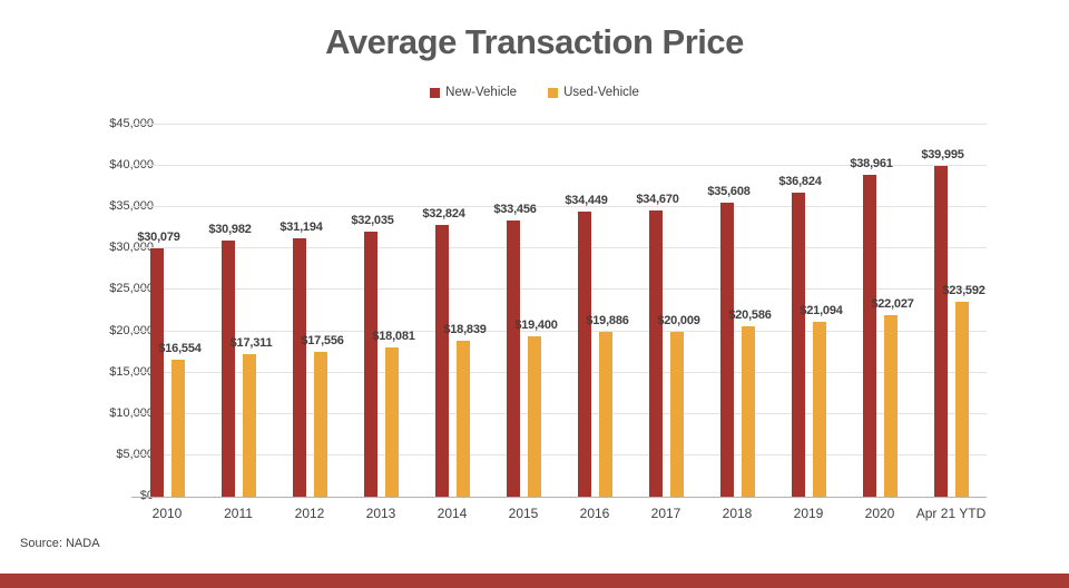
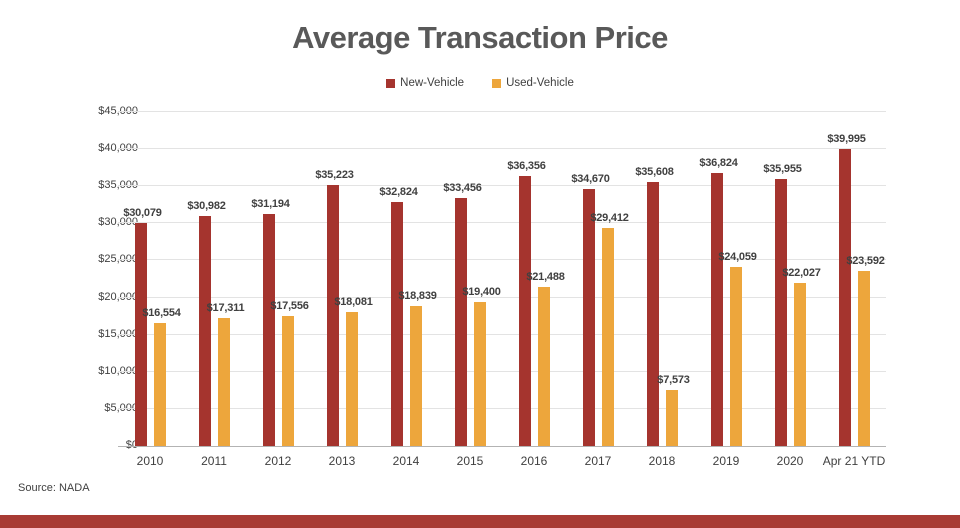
New-Vehicle/2013: $32,035 -> $35,223
New-Vehicle/2016: $34,449 -> $36,356
Used-Vehicle/2016: $19,886 -> $21,488
Used-Vehicle/2017: $20,009 -> $29,412
Used-Vehicle/2018: $20,586 -> $7,573
Used-Vehicle/2019: $21,094 -> $24,059
New-Vehicle/2020: $38,961 -> $35,955
